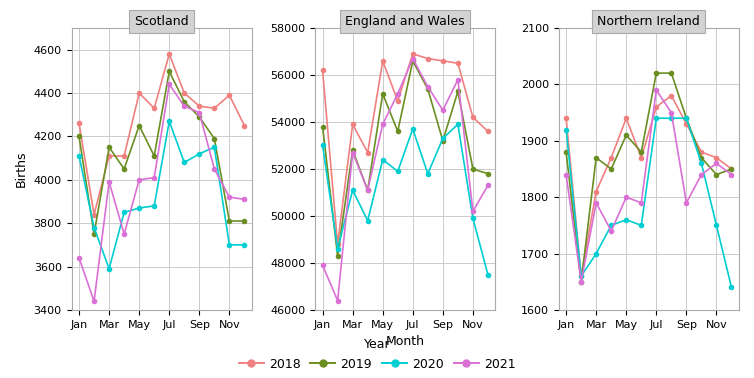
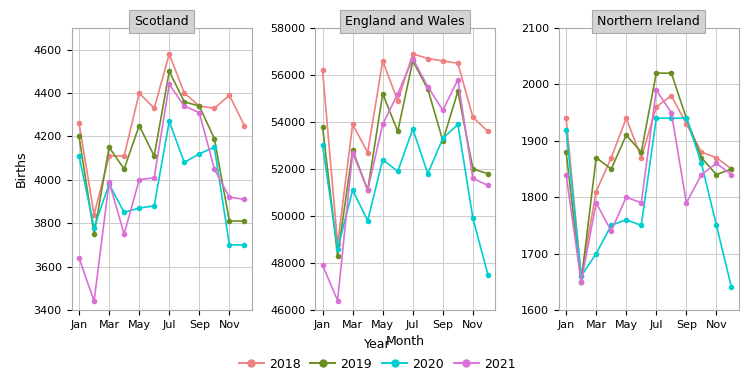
Scotland/2020/Mar: 3590 -> 3980
Scotland/2019/Sep: 4290 -> 4340
England and Wales/2021/Nov: 50200 -> 51600
